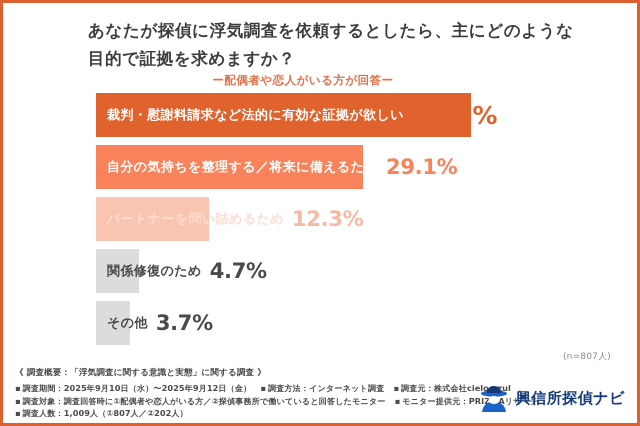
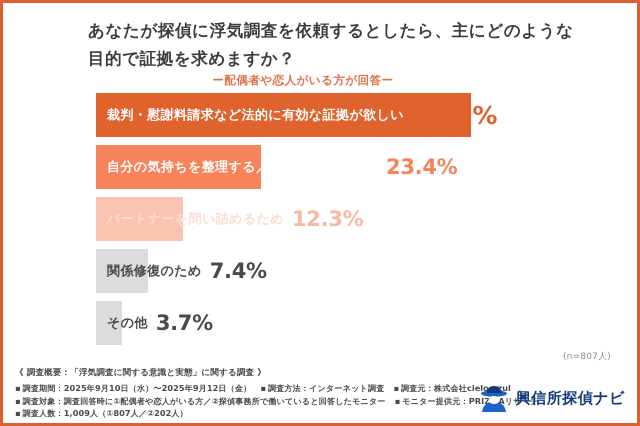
裁判・慰謝料請求など法的に有効な証拠が欲しい: 40.9% -> 53.2%
自分の気持ちを整理する／将来に備えるため: 29.1% -> 23.4%
関係修復のため: 4.7% -> 7.4%
